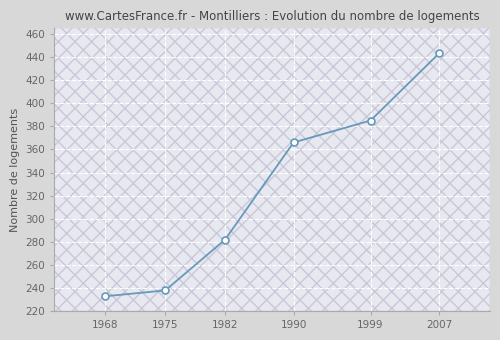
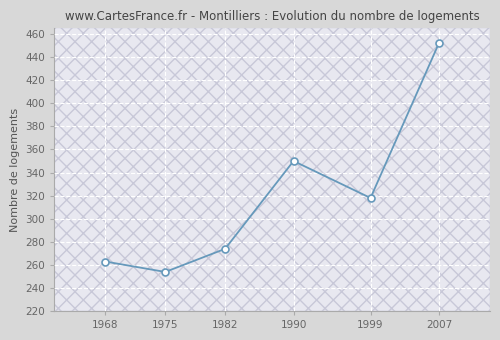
1968: 233 -> 263
1975: 238 -> 254
1982: 282 -> 274
1990: 366 -> 350
1999: 385 -> 318
2007: 443 -> 452
